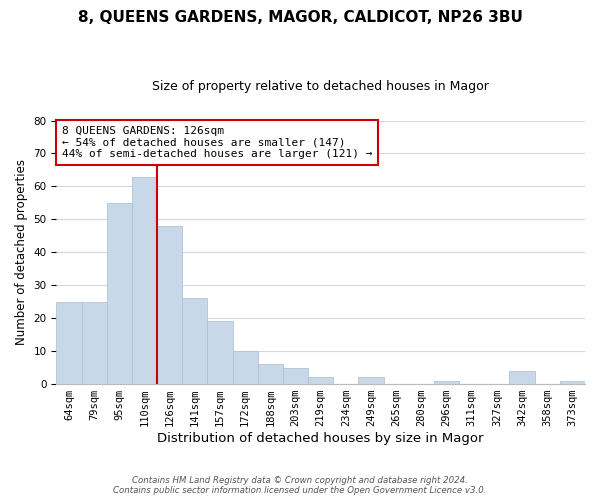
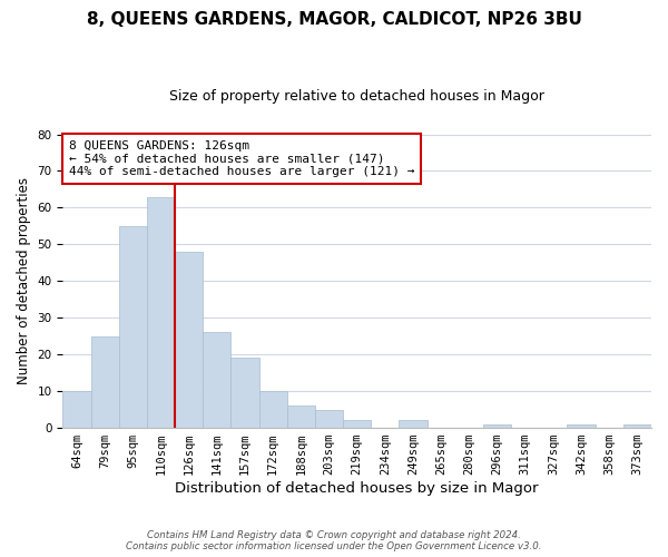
64sqm: 25 -> 10
342sqm: 4 -> 1
